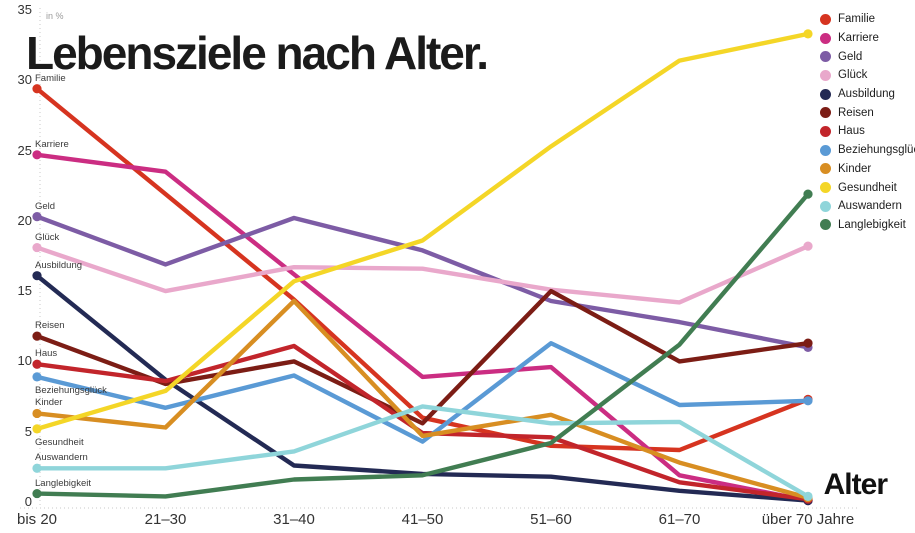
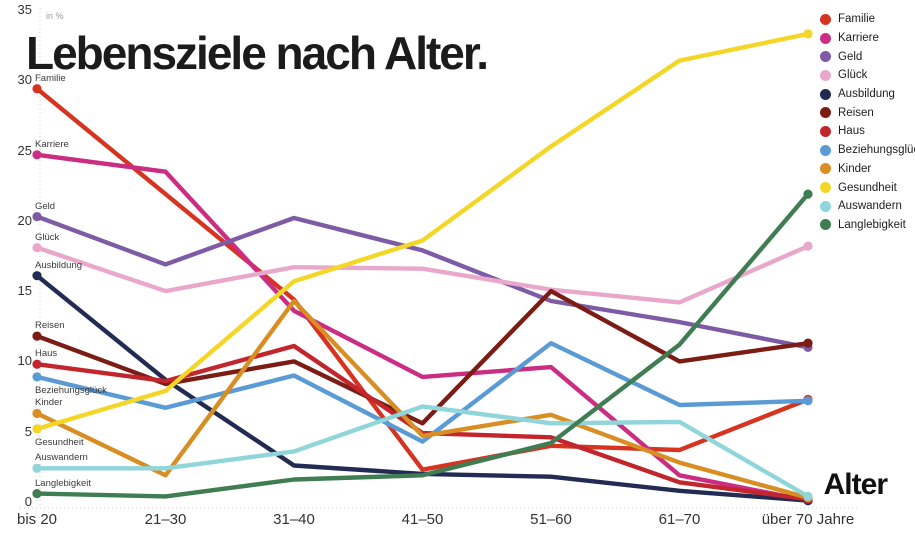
Kinder/21–30: 5.3 -> 1.9
Karriere/31–40: 16.2 -> 13.6
Familie/41–50: 6.0 -> 2.3
